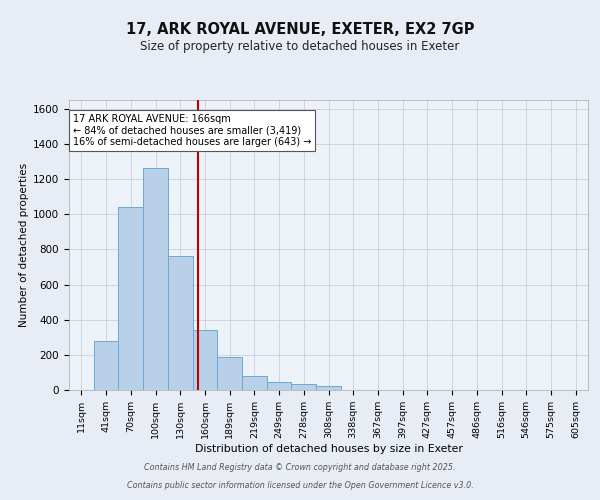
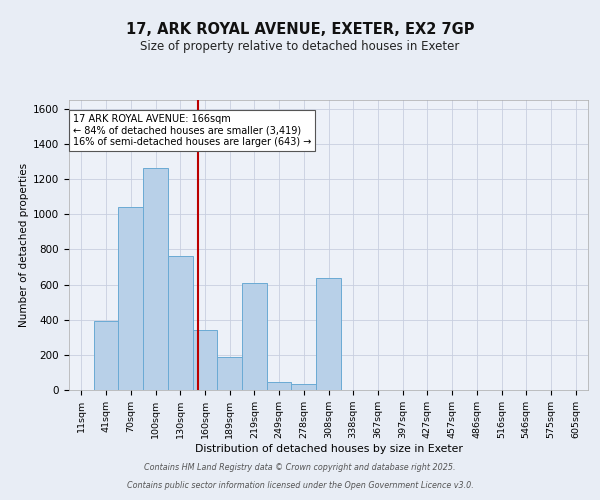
41sqm: 280 -> 390
219sqm: 80 -> 610
308sqm: 20 -> 640
